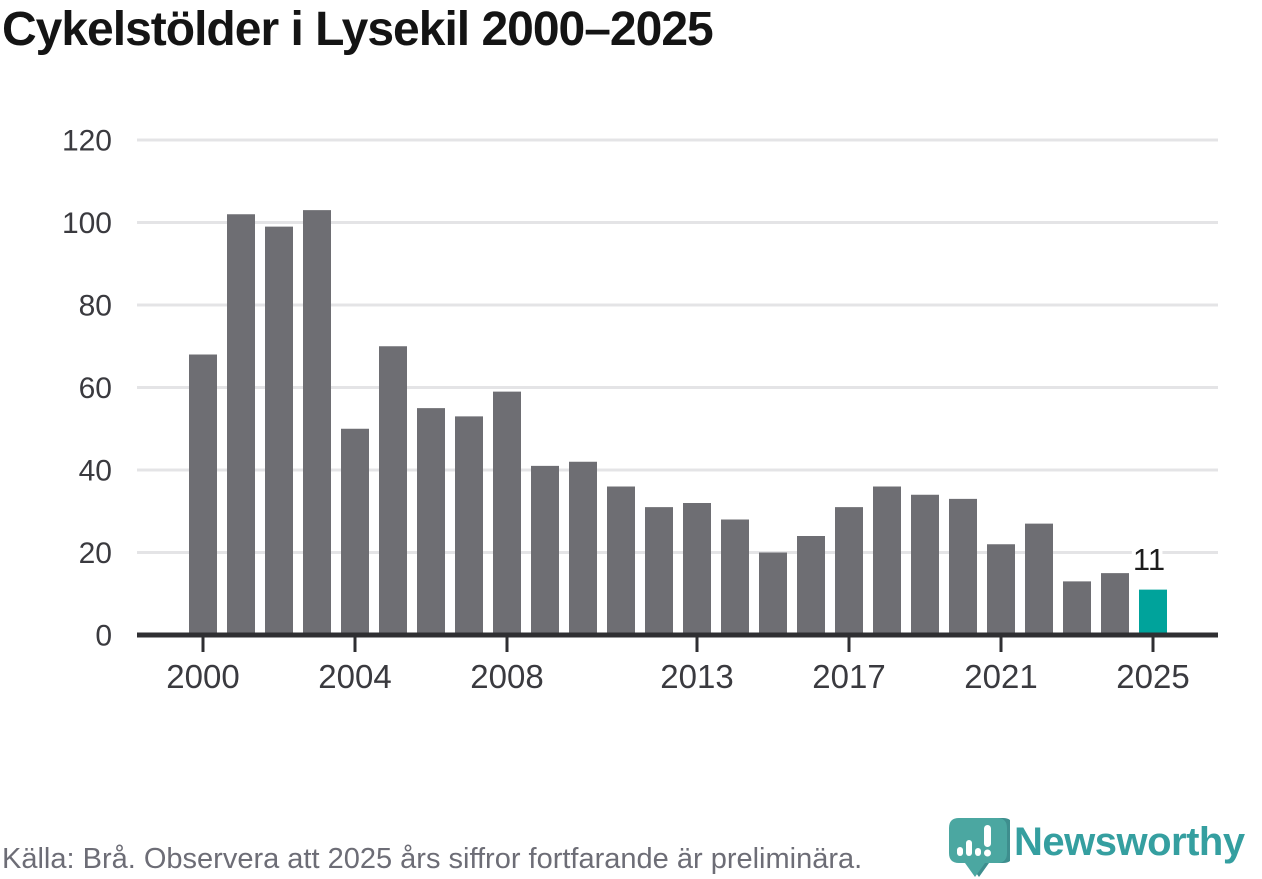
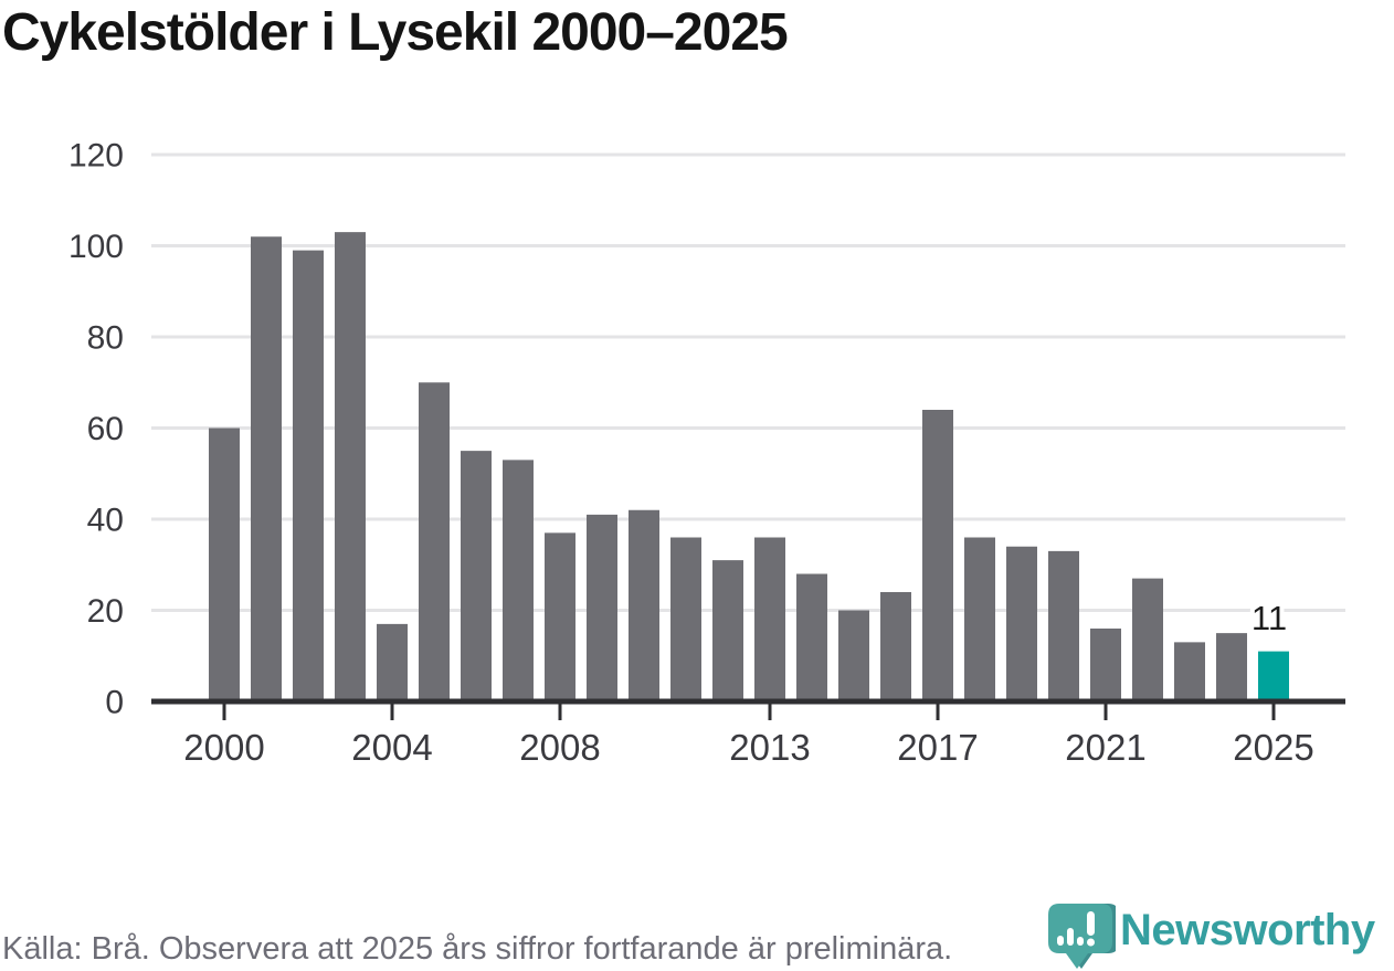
2000: 68 -> 60
2004: 50 -> 17
2008: 59 -> 37
2013: 32 -> 36
2017: 31 -> 64
2021: 22 -> 16
